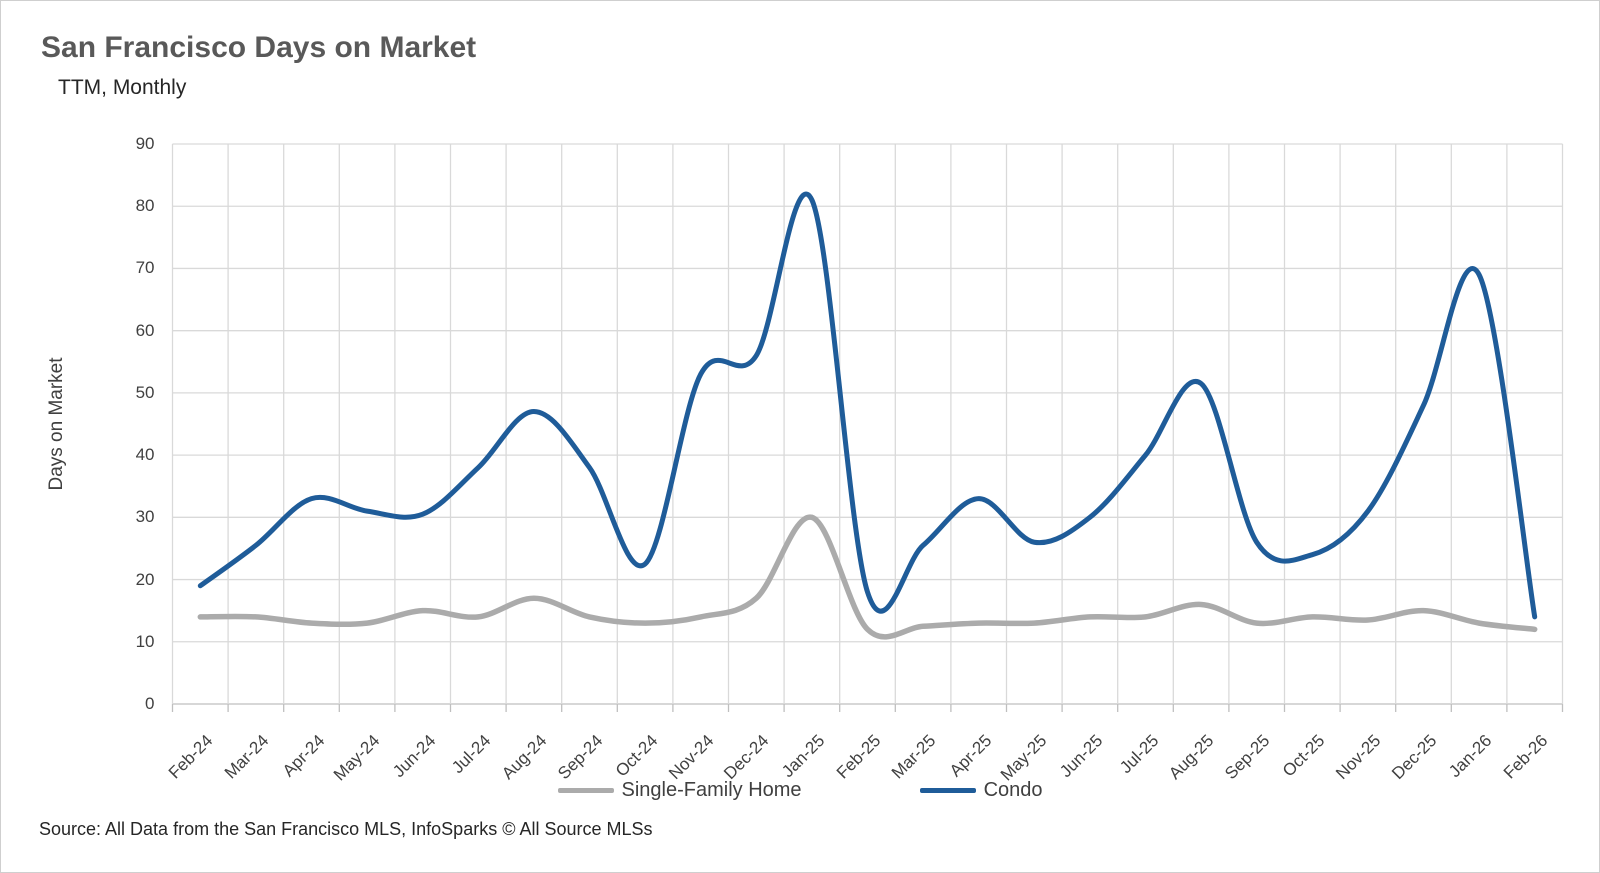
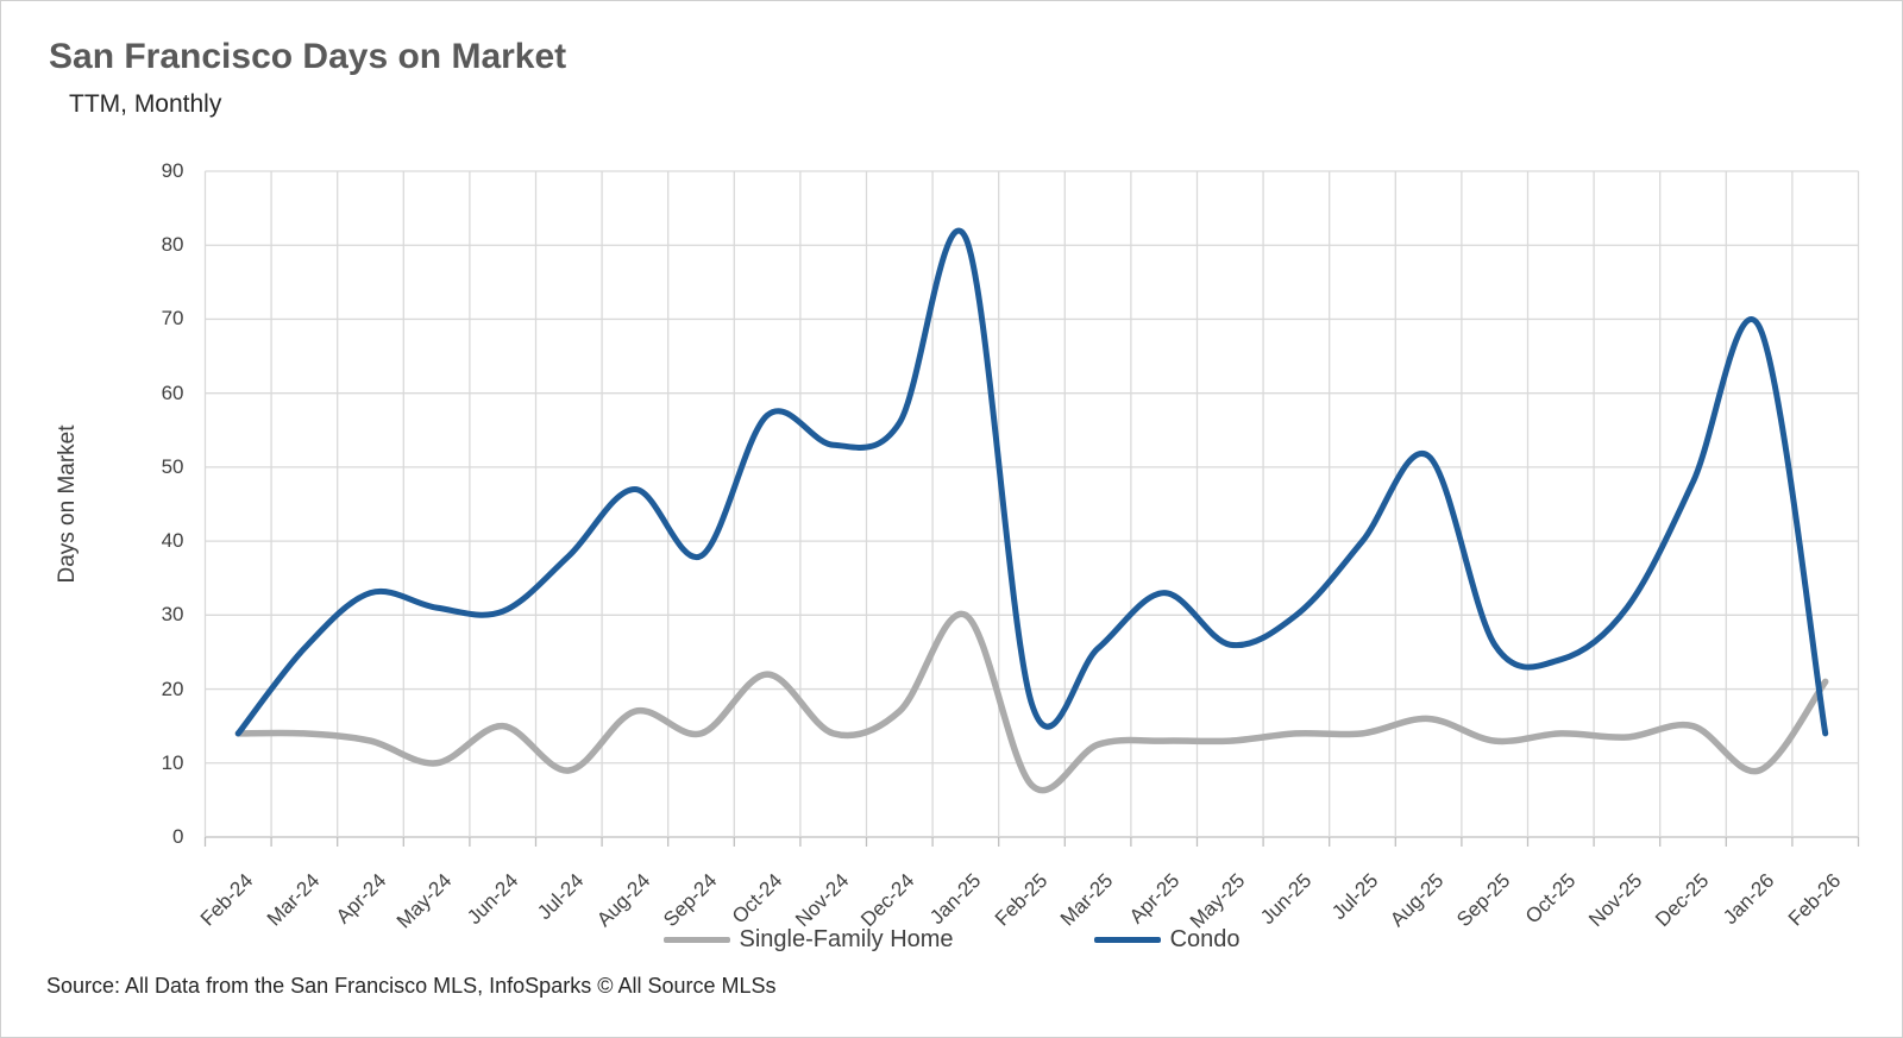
Condo/Feb-24: 19 -> 14
Single-Family Home/May-24: 13 -> 10
Single-Family Home/Jul-24: 14 -> 9
Single-Family Home/Oct-24: 13 -> 22
Condo/Oct-24: 22 -> 57
Single-Family Home/Feb-25: 12 -> 7
Single-Family Home/Jan-26: 13 -> 9
Single-Family Home/Feb-26: 12 -> 21
